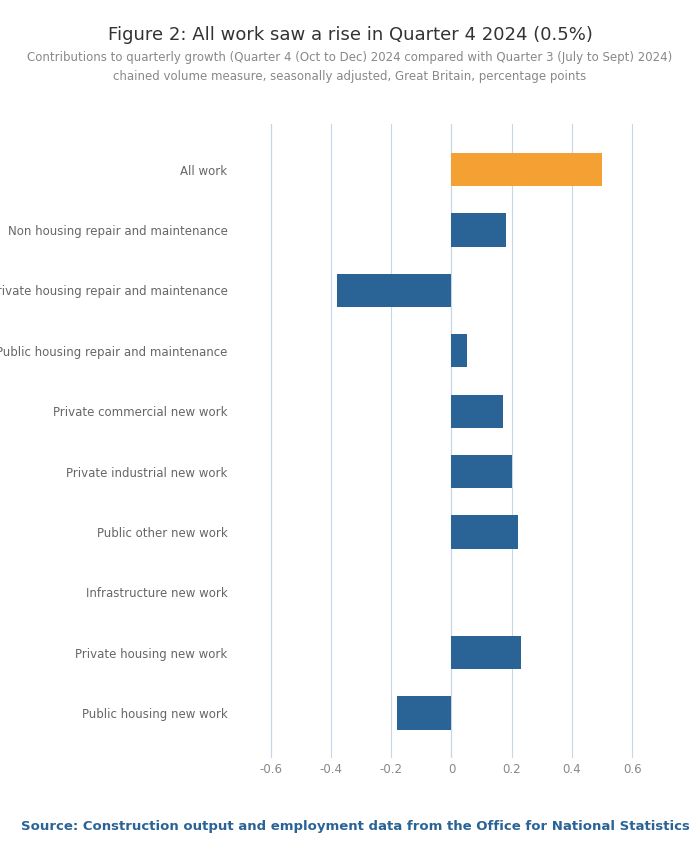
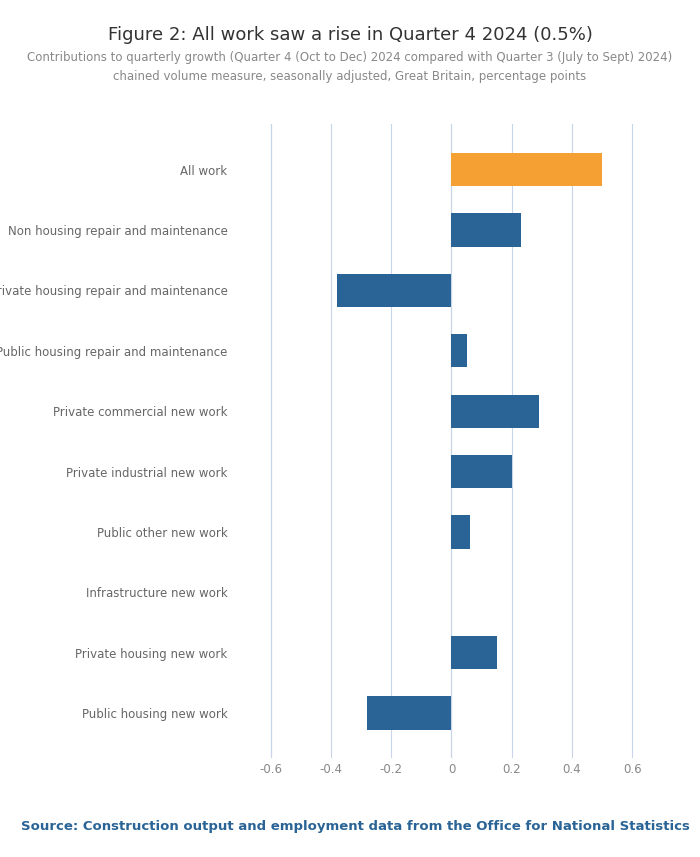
Non housing repair and maintenance: 0.18 -> 0.23
Private commercial new work: 0.17 -> 0.29
Public other new work: 0.22 -> 0.06
Private housing new work: 0.23 -> 0.15
Public housing new work: -0.18 -> -0.28
